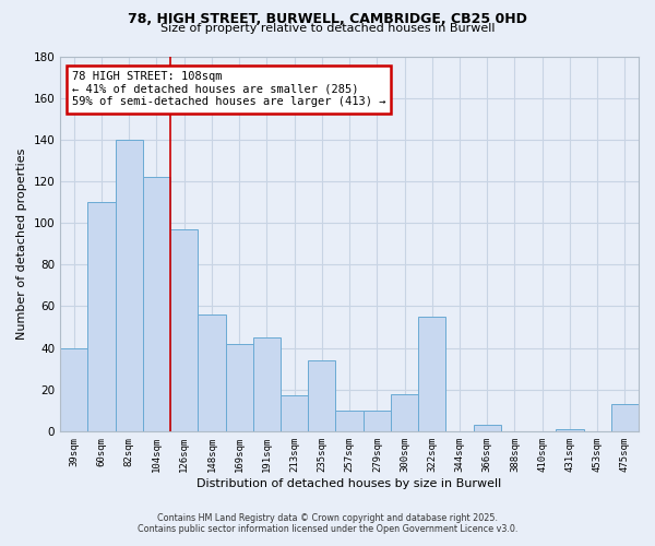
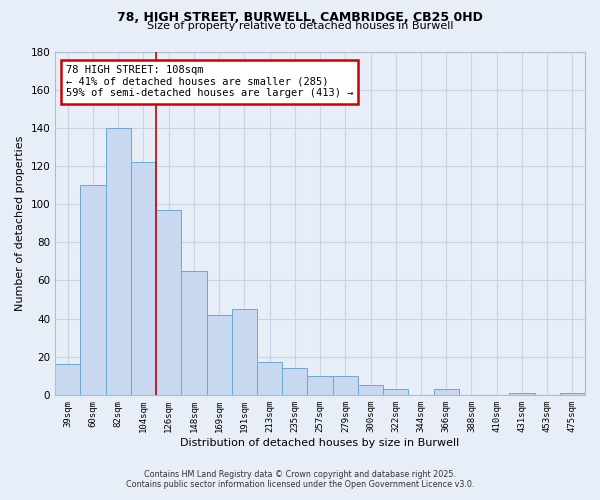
39sqm: 40 -> 16
148sqm: 56 -> 65
235sqm: 34 -> 14
300sqm: 18 -> 5
322sqm: 55 -> 3
475sqm: 13 -> 1
